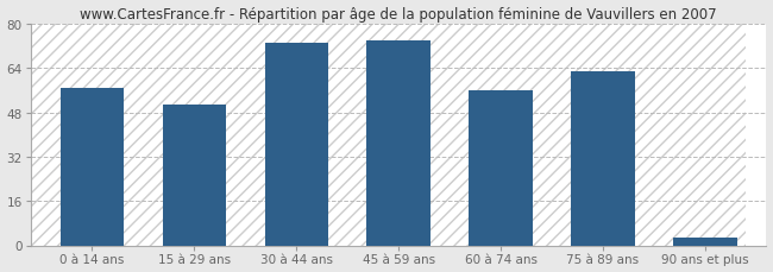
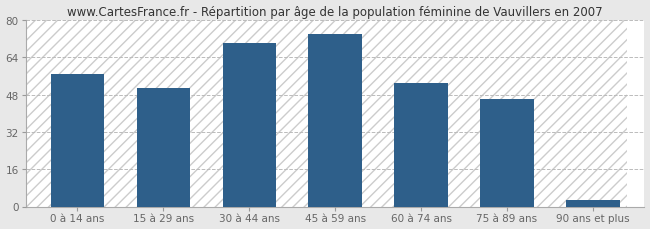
30 à 44 ans: 73 -> 70
60 à 74 ans: 56 -> 53
75 à 89 ans: 63 -> 46
